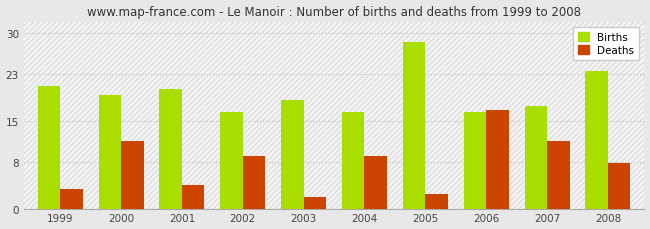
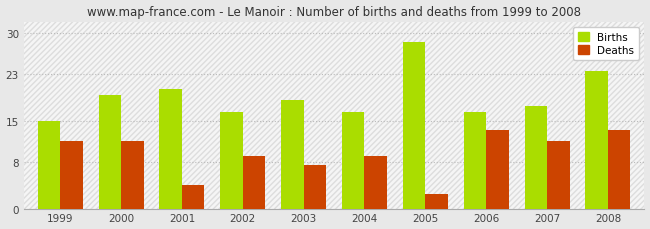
Births/1999: 21.0 -> 15.0
Deaths/1999: 3.4 -> 11.5
Deaths/2003: 2.0 -> 7.5
Deaths/2006: 16.8 -> 13.5
Deaths/2008: 7.8 -> 13.5
